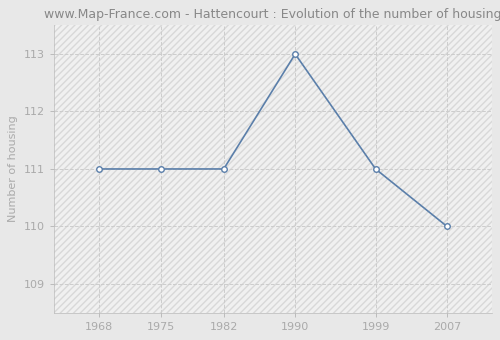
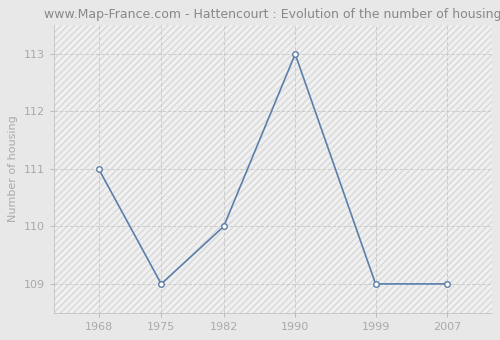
1975: 111 -> 109
1982: 111 -> 110
1999: 111 -> 109
2007: 110 -> 109
